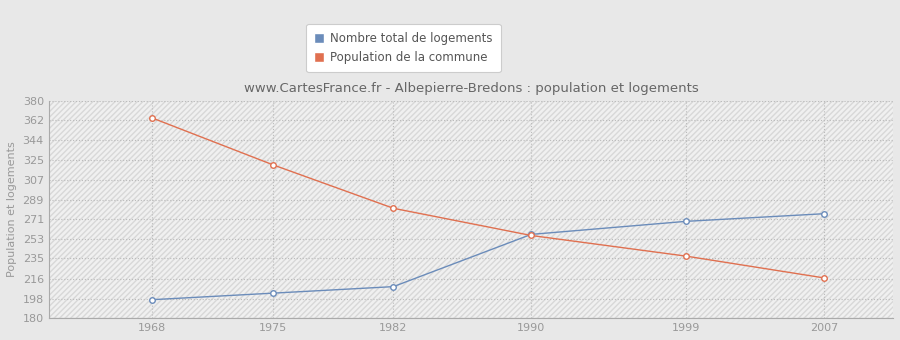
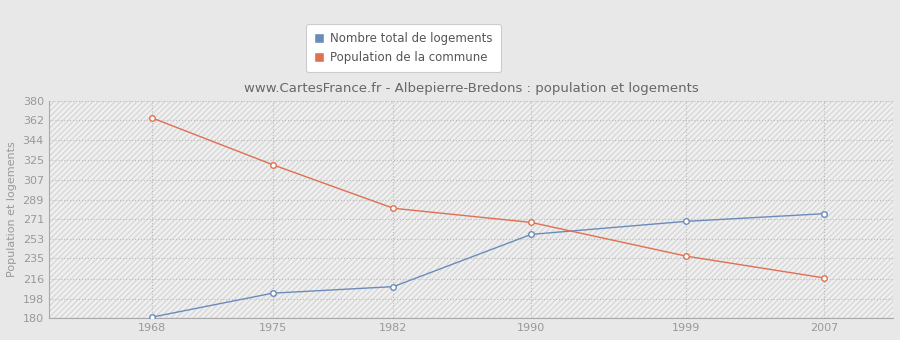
Nombre total de logements/1968: 197 -> 181
Population de la commune/1990: 256 -> 268
